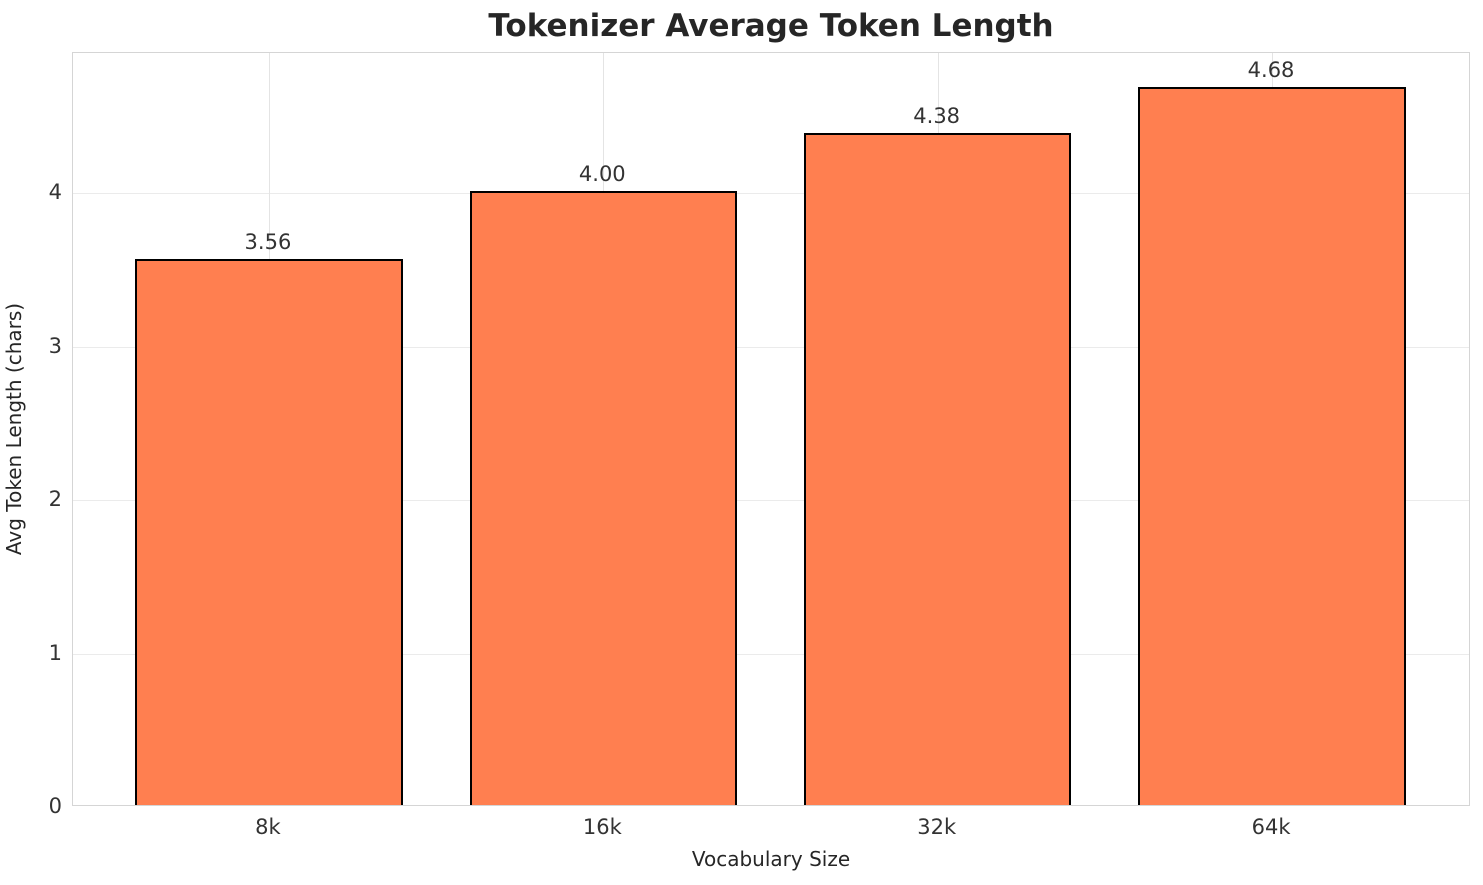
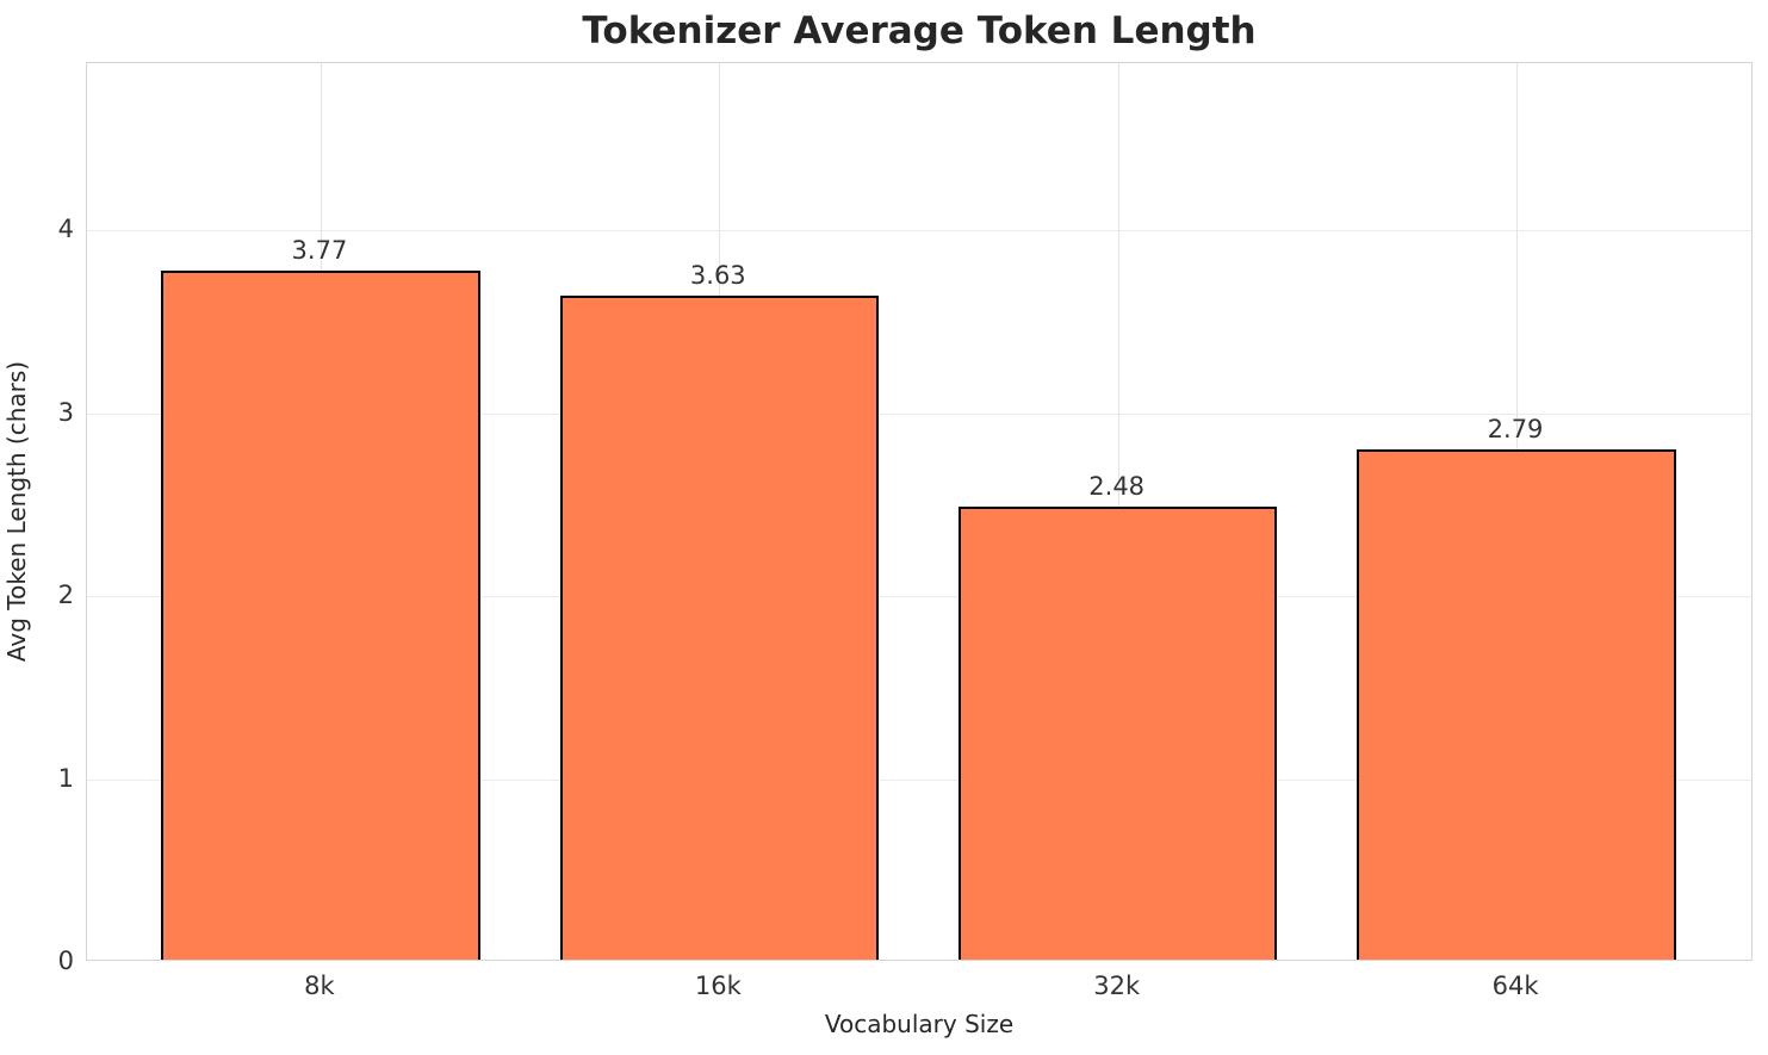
8k: 3.56 -> 3.77
16k: 4.00 -> 3.63
32k: 4.38 -> 2.48
64k: 4.68 -> 2.79
